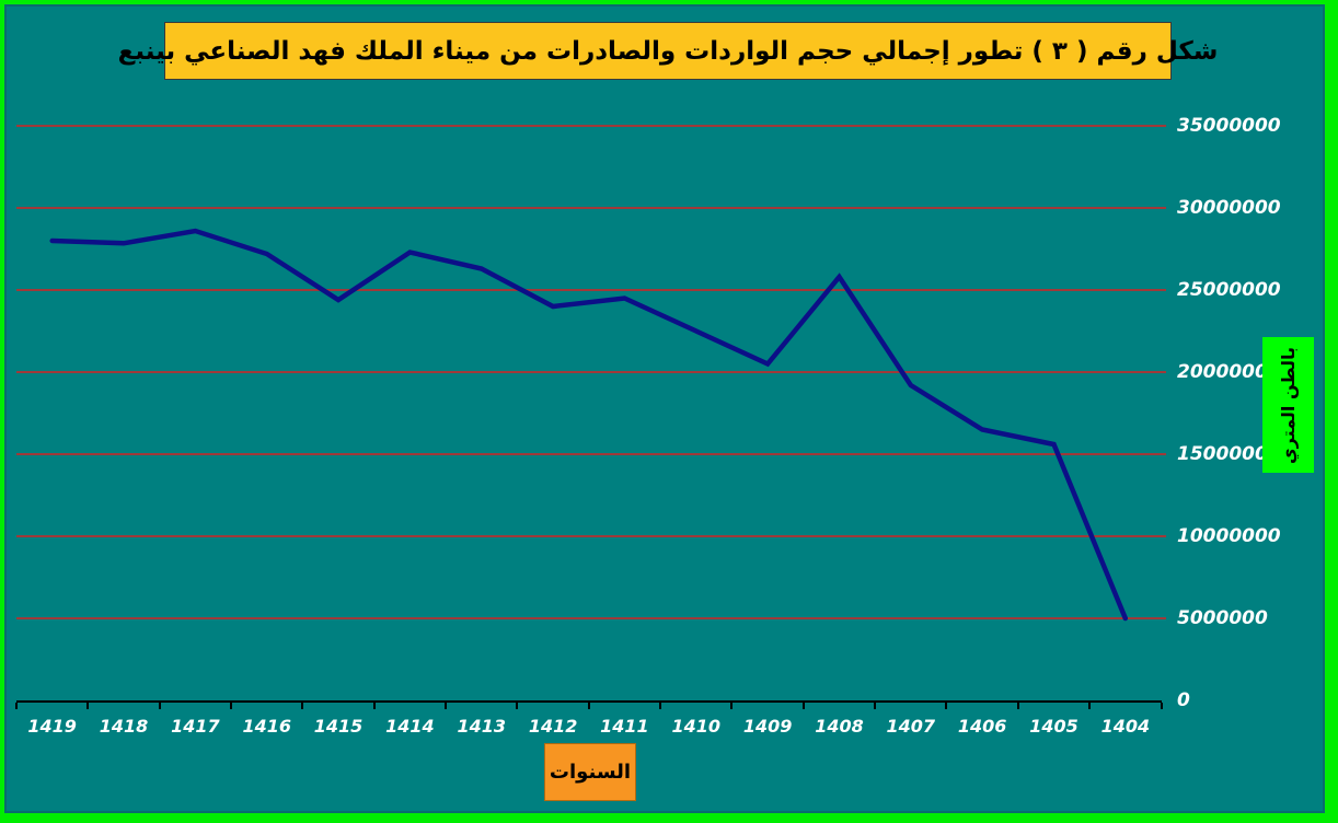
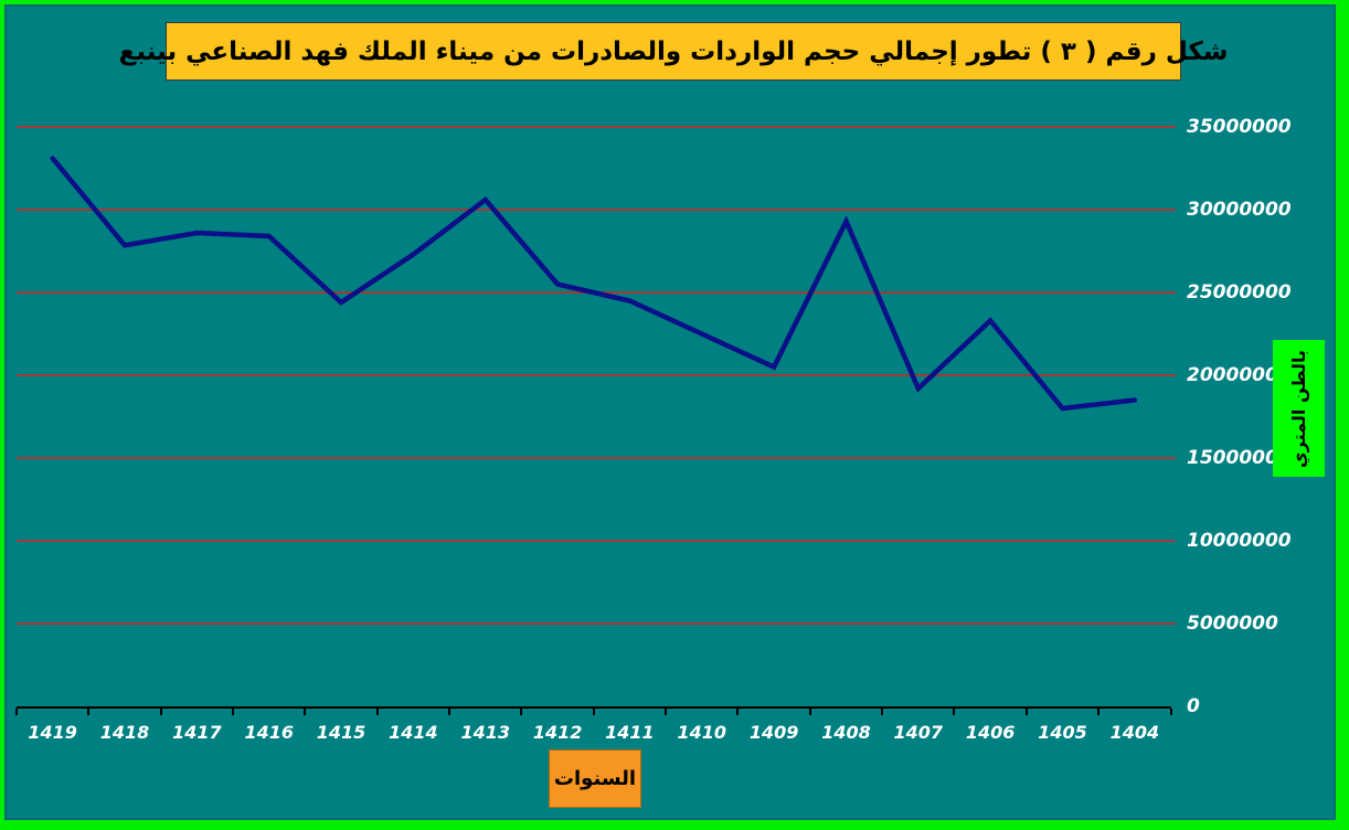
1419: 28000000 -> 33100000
1416: 27200000 -> 28400000
1413: 26300000 -> 30600000
1412: 24000000 -> 25500000
1408: 25800000 -> 29300000
1406: 16500000 -> 23300000
1405: 15600000 -> 18000000
1404: 5000000 -> 18500000
